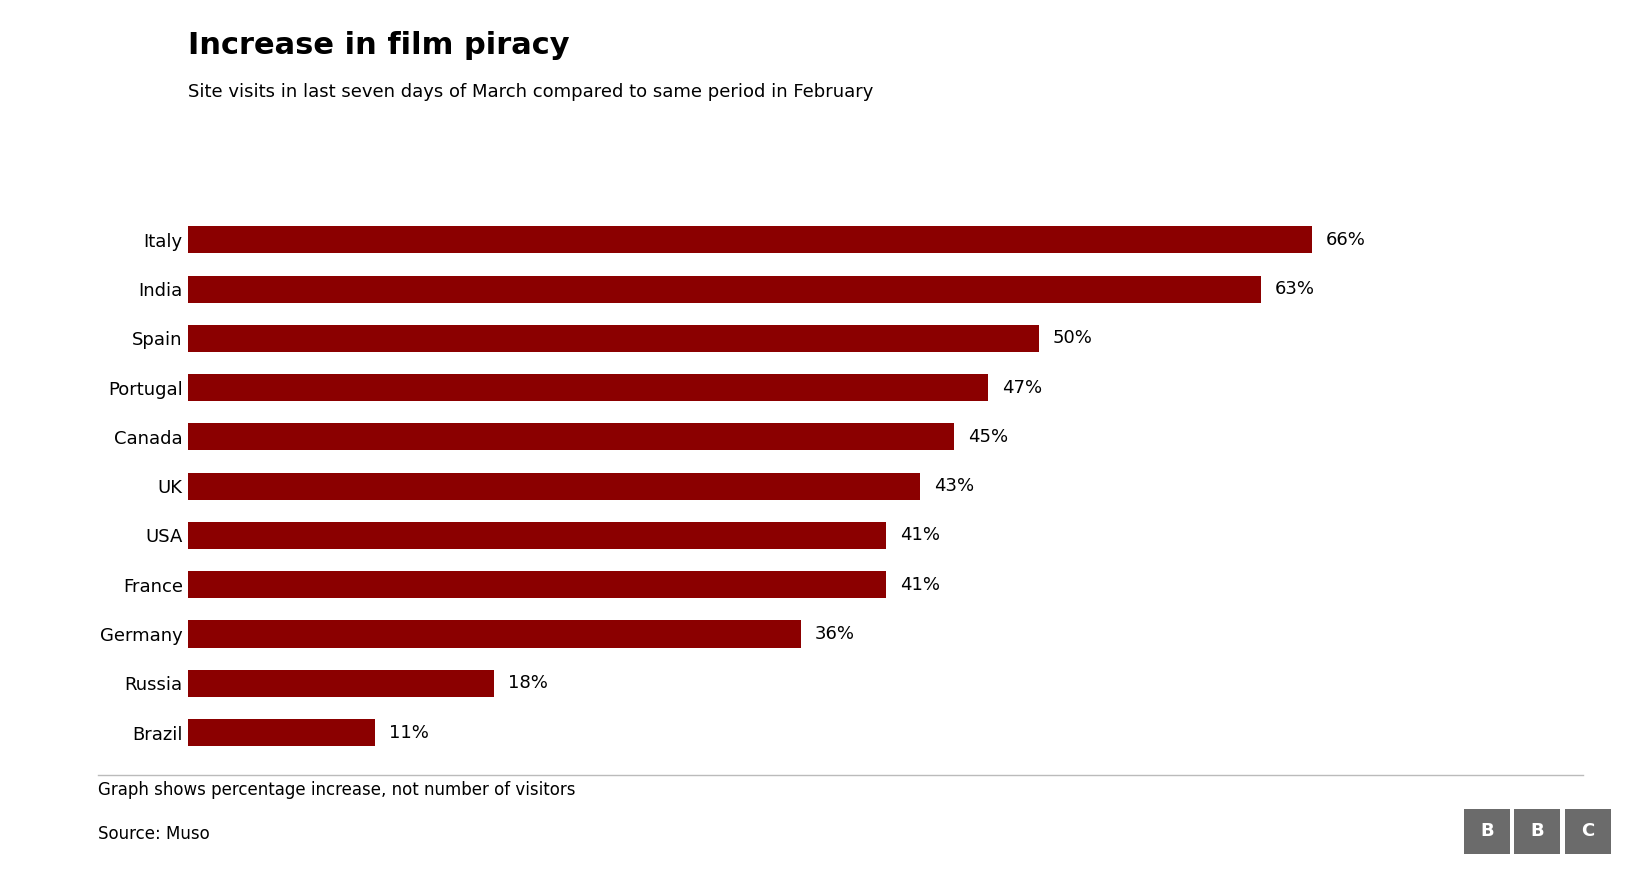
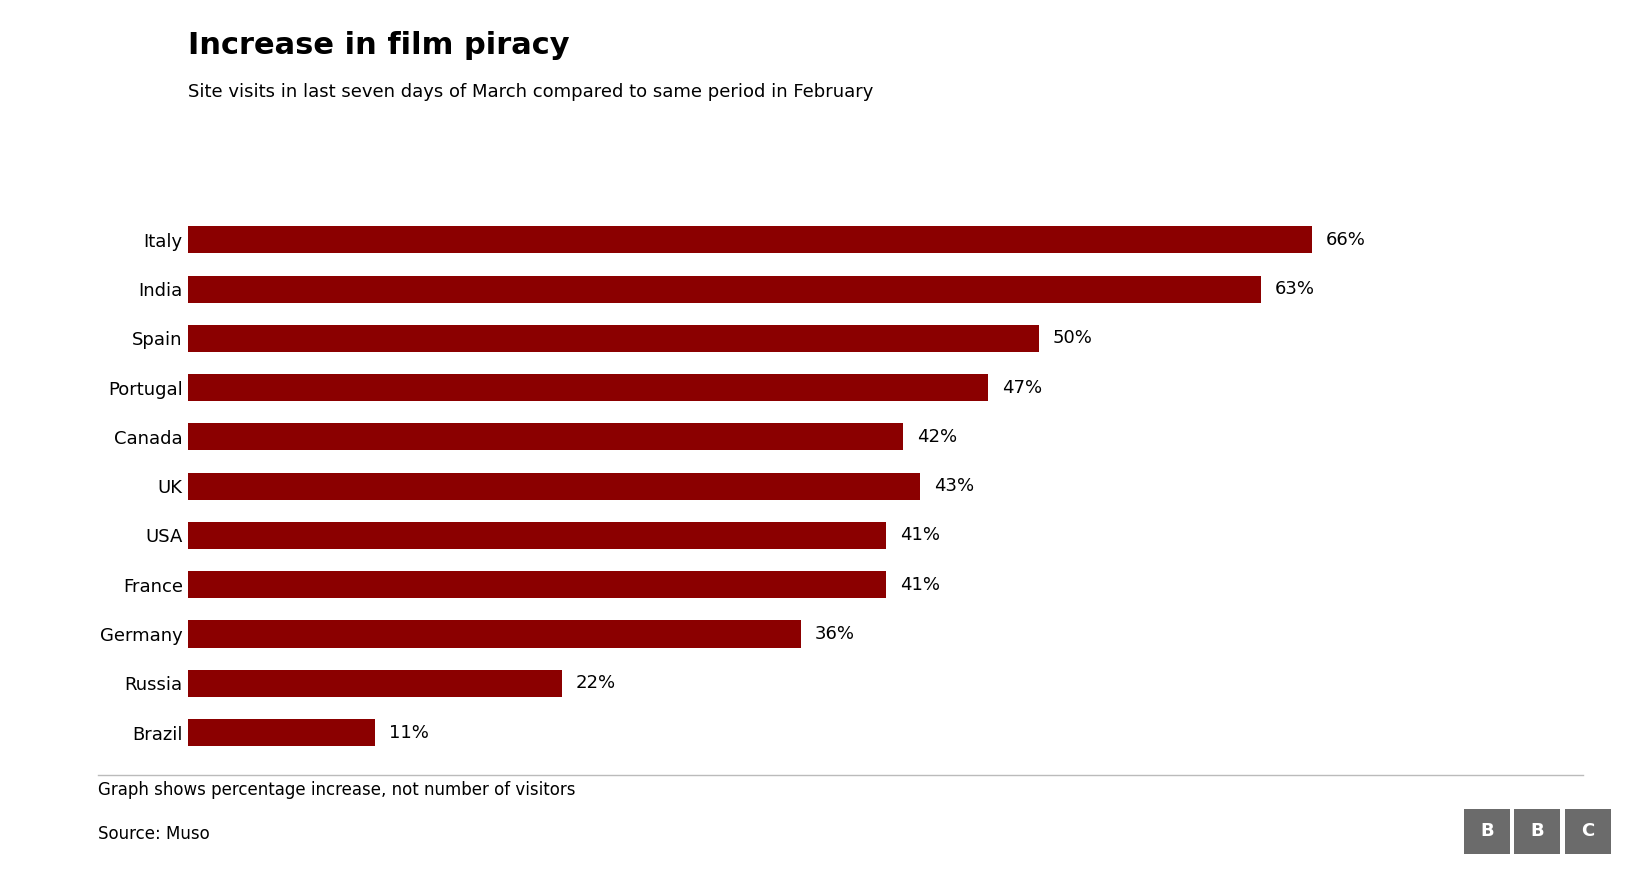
Canada: 45% -> 42%
Russia: 18% -> 22%
